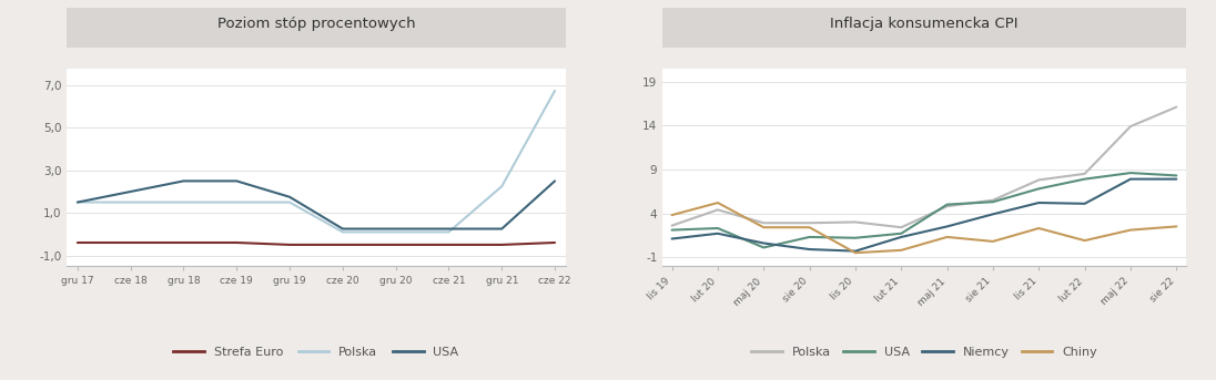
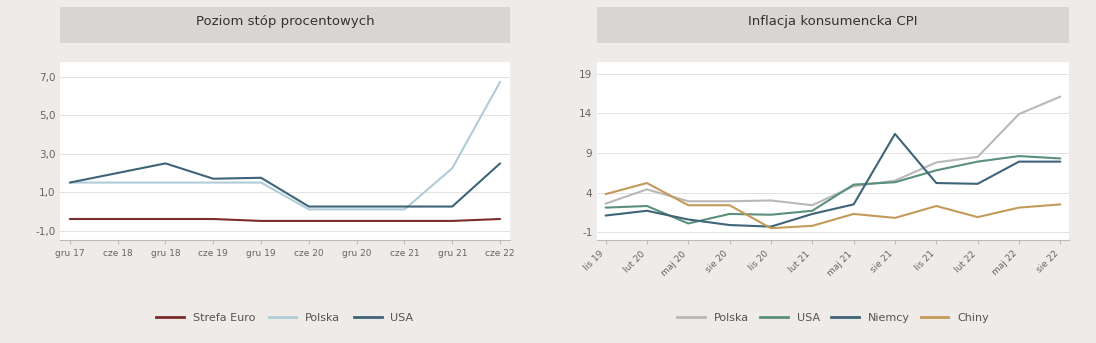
USA/cze 19: 2,5 -> 1,7
Niemcy/sie 21: 3.9 -> 11.4
